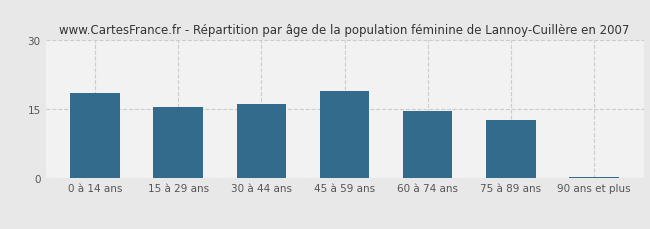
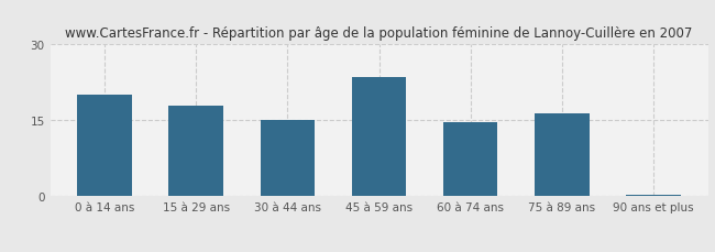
0 à 14 ans: 18.5 -> 20.0
15 à 29 ans: 15.5 -> 18.0
30 à 44 ans: 16.2 -> 15.0
45 à 59 ans: 19.0 -> 23.5
75 à 89 ans: 12.7 -> 16.5
